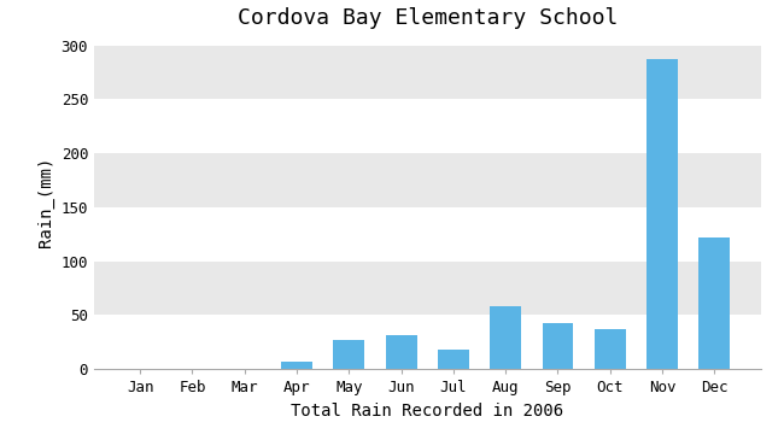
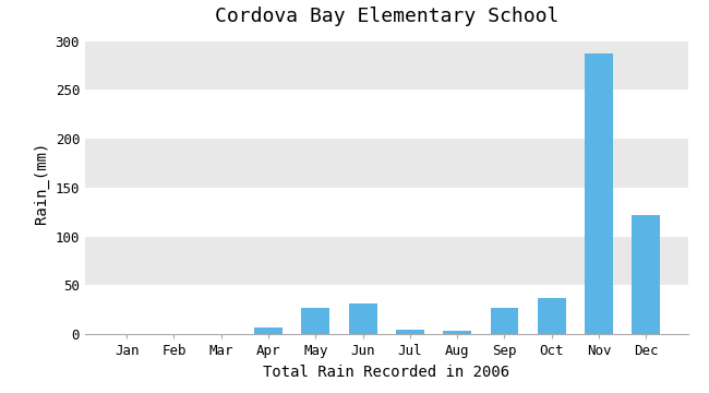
Jul: 18 -> 4
Aug: 58 -> 3
Sep: 42 -> 27
